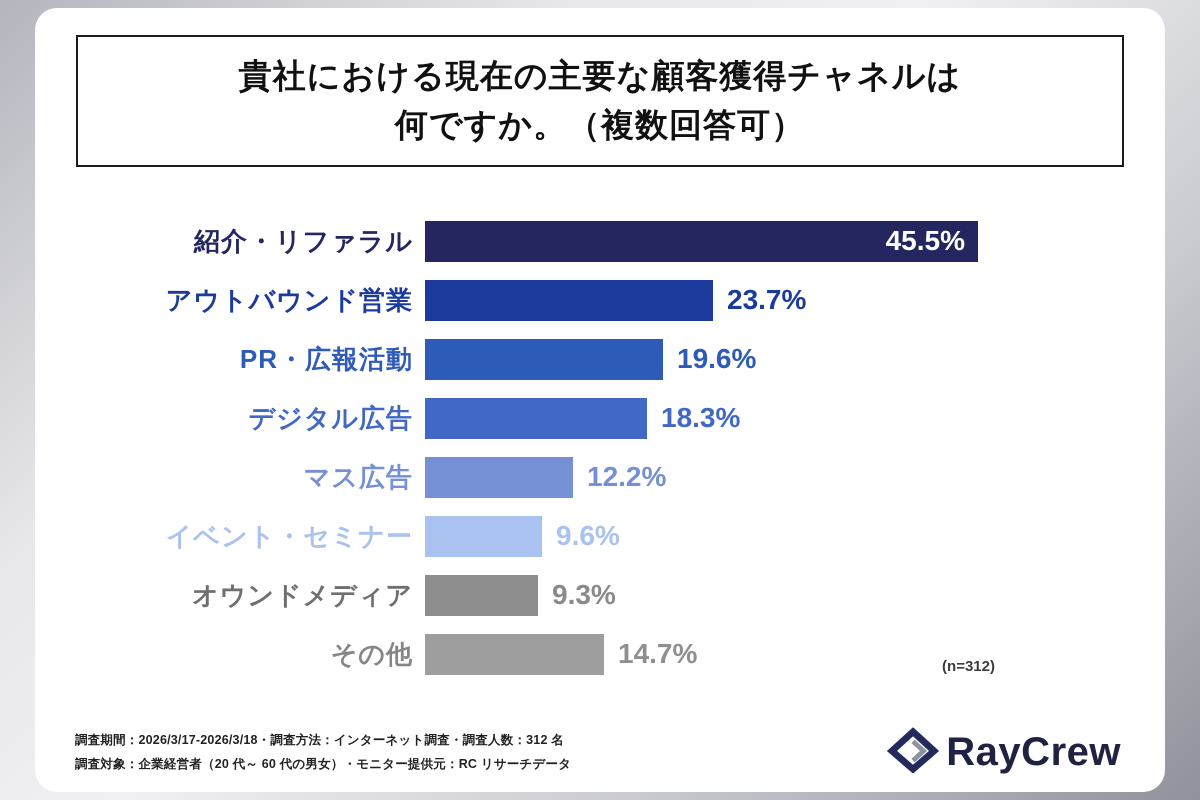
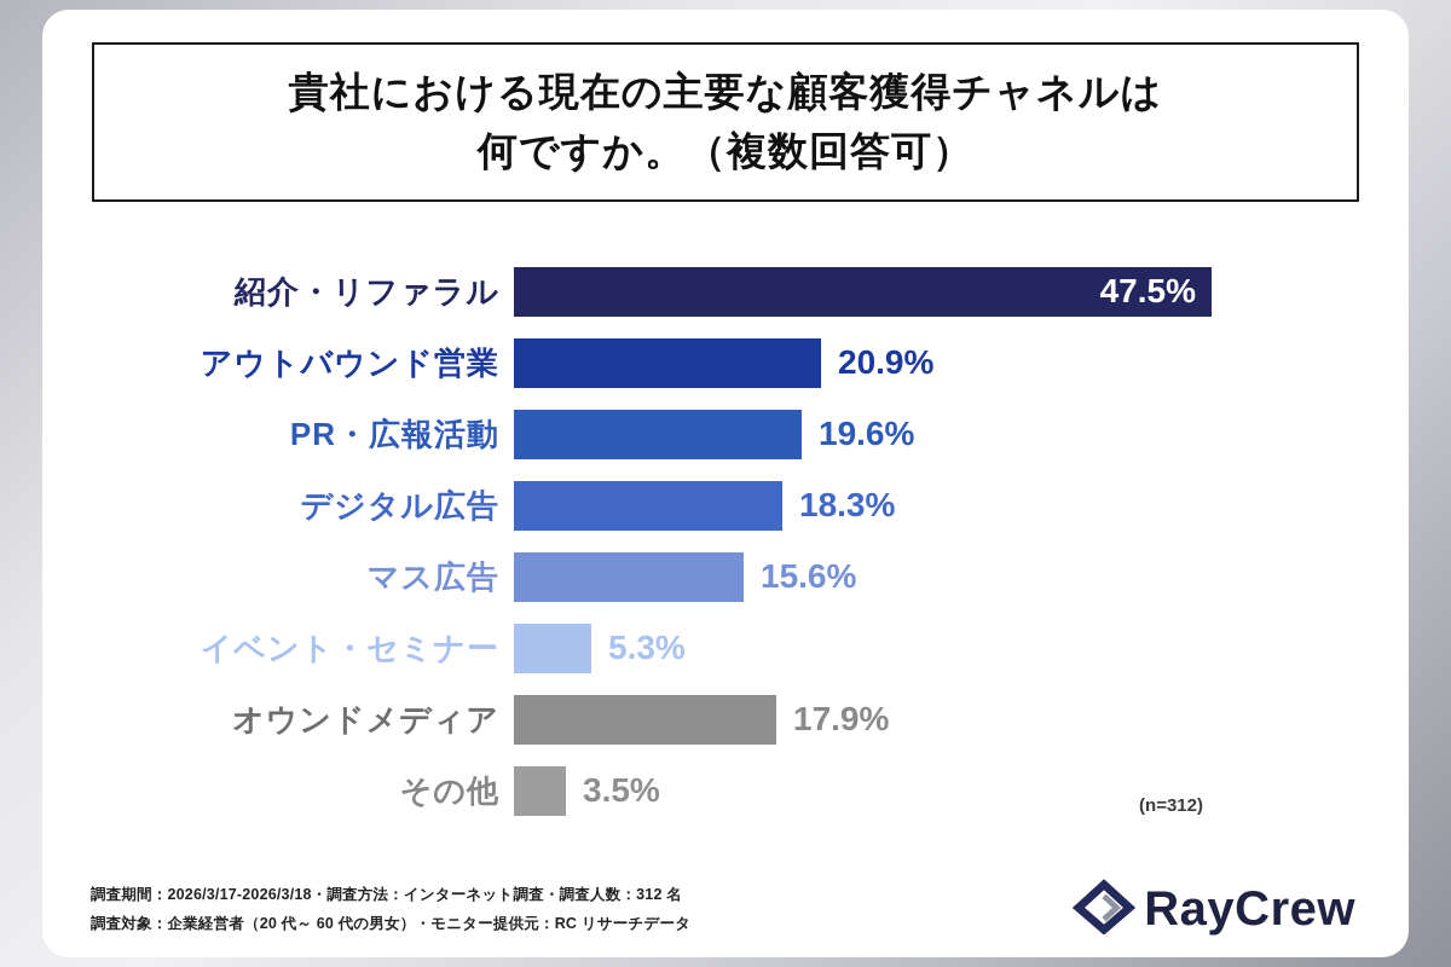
紹介・リファラル: 45.5% -> 47.5%
アウトバウンド営業: 23.7% -> 20.9%
マス広告: 12.2% -> 15.6%
イベント・セミナー: 9.6% -> 5.3%
オウンドメディア: 9.3% -> 17.9%
その他: 14.7% -> 3.5%
